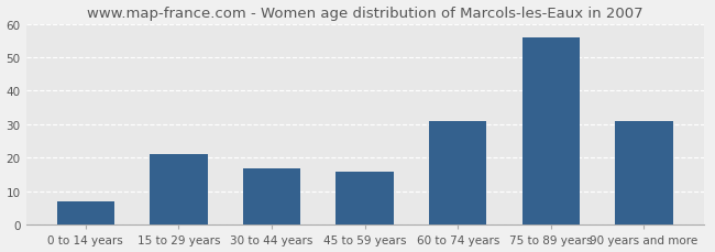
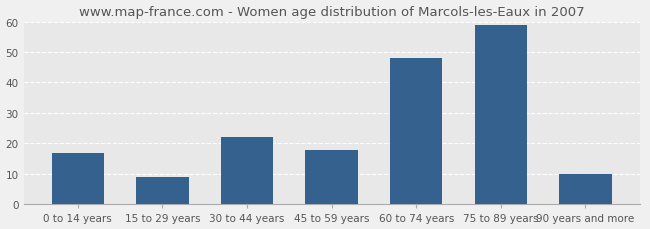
0 to 14 years: 7 -> 17
15 to 29 years: 21 -> 9
30 to 44 years: 17 -> 22
45 to 59 years: 16 -> 18
60 to 74 years: 31 -> 48
75 to 89 years: 56 -> 59
90 years and more: 31 -> 10
